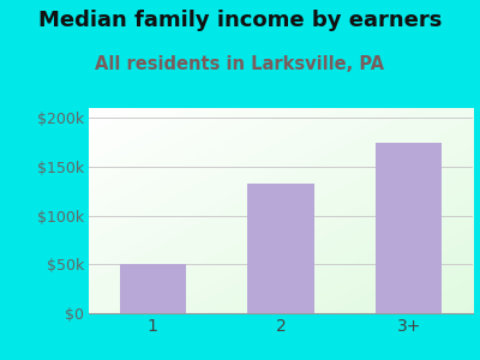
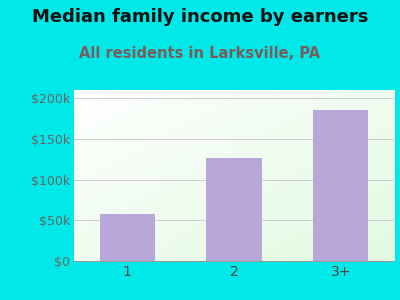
1: $50k -> $58k
2: $133k -> $126k
3+: $175k -> $186k
